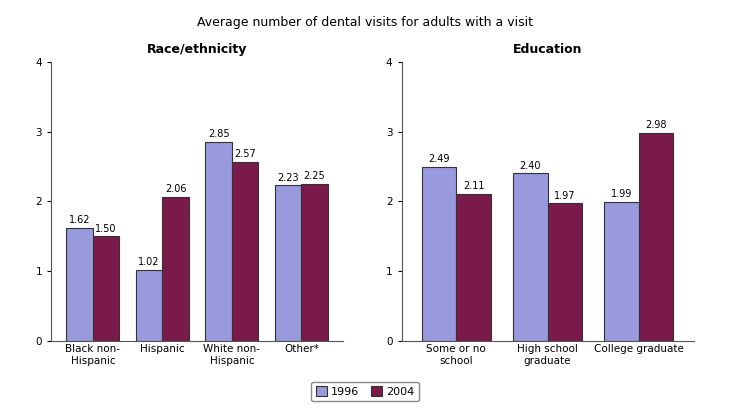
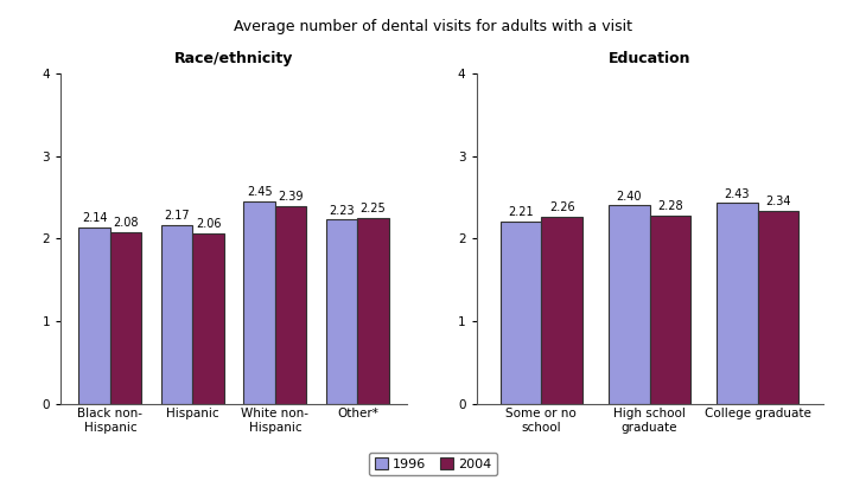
Race/ethnicity/1996/Black non- Hispanic: 1.62 -> 2.14
Race/ethnicity/2004/Black non- Hispanic: 1.50 -> 2.08
Race/ethnicity/1996/Hispanic: 1.02 -> 2.17
Race/ethnicity/1996/White non- Hispanic: 2.85 -> 2.45
Race/ethnicity/2004/White non- Hispanic: 2.57 -> 2.39
Education/1996/Some or no school: 2.49 -> 2.21
Education/2004/Some or no school: 2.11 -> 2.26
Education/2004/High school graduate: 1.97 -> 2.28
Education/1996/College graduate: 1.99 -> 2.43
Education/2004/College graduate: 2.98 -> 2.34
